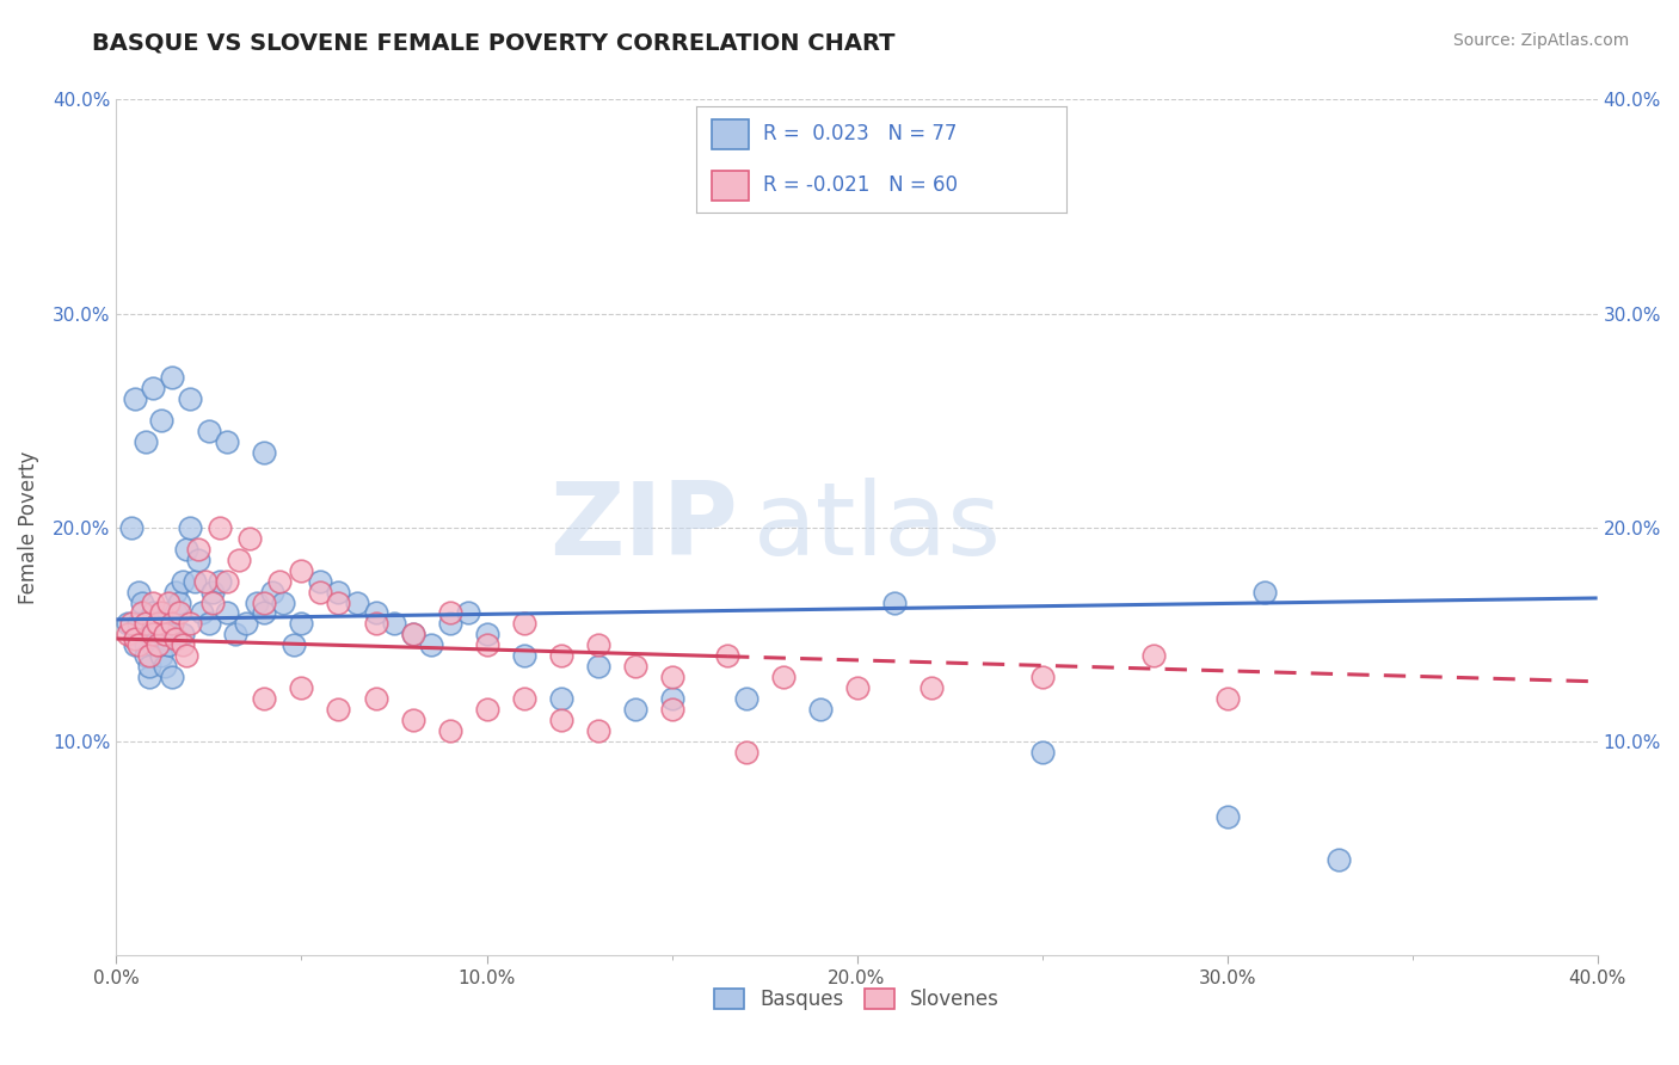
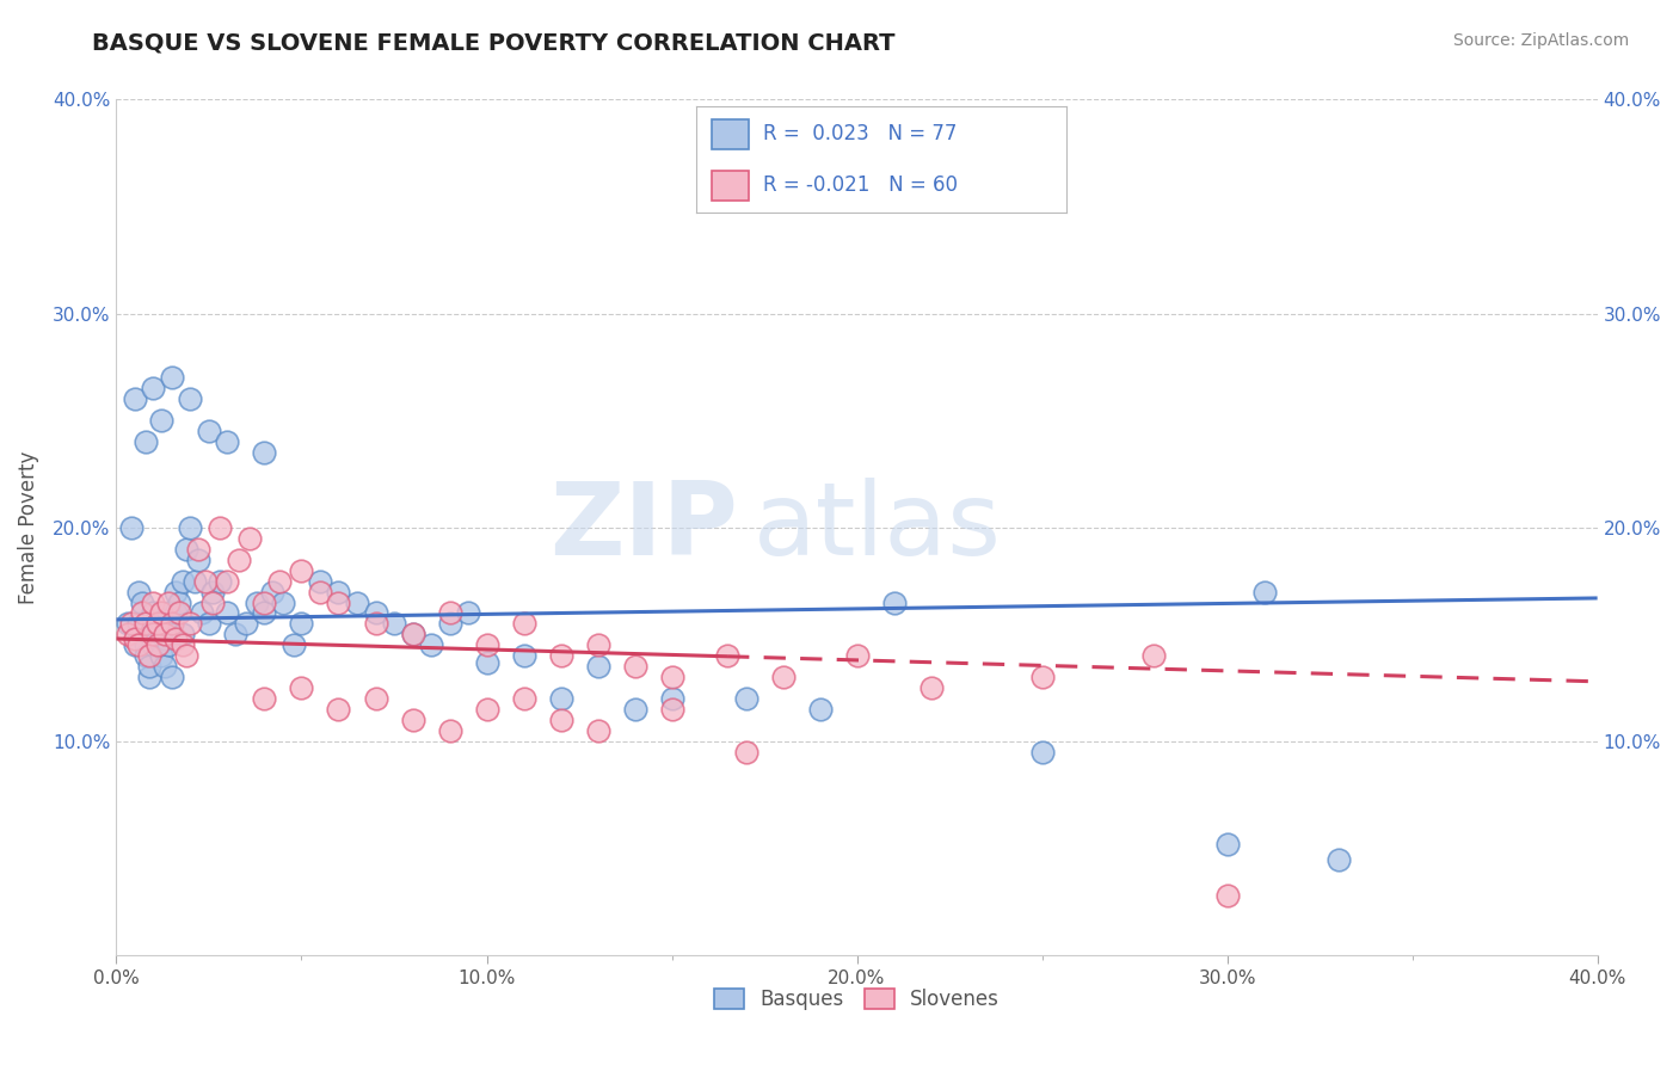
Basques/10.0%: 15.0% -> 13.7%
Slovenes/20.0%: 12.5% -> 14.0%
Basques/30.0%: 6.5% -> 5.2%
Slovenes/30.0%: 12.0% -> 2.8%
